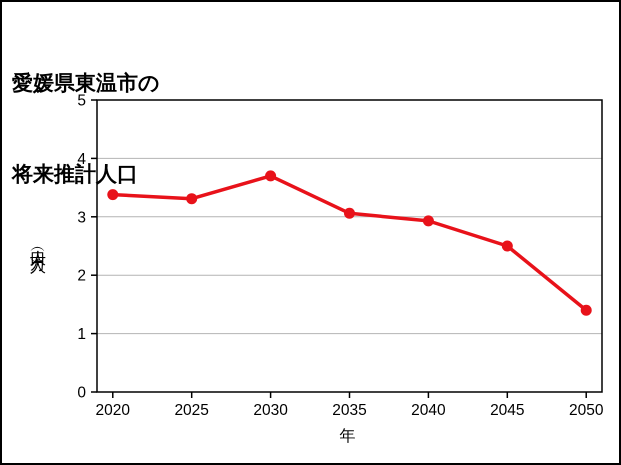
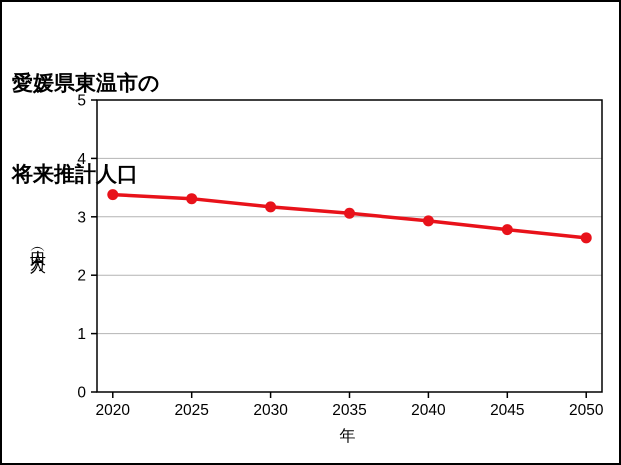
2030: 3.7 -> 3.2
2045: 2.5 -> 2.8
2050: 1.4 -> 2.6
